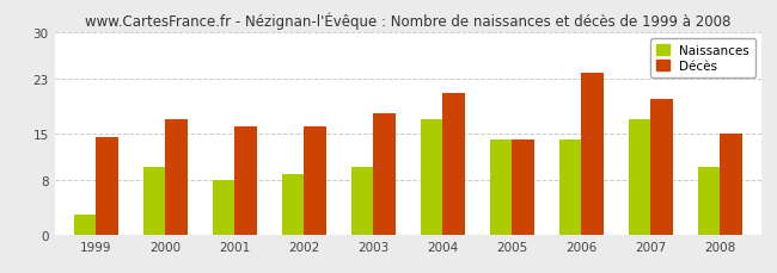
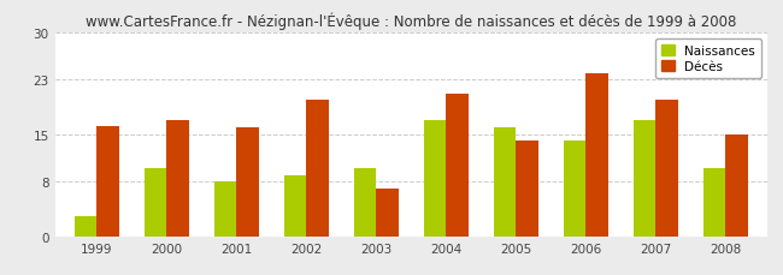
Décès/1999: 14.5 -> 16.2
Décès/2002: 16.0 -> 20.0
Décès/2003: 18.0 -> 7.0
Naissances/2005: 14 -> 16
